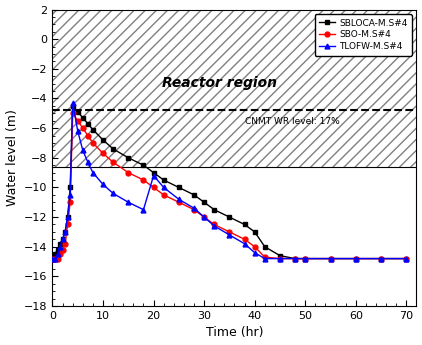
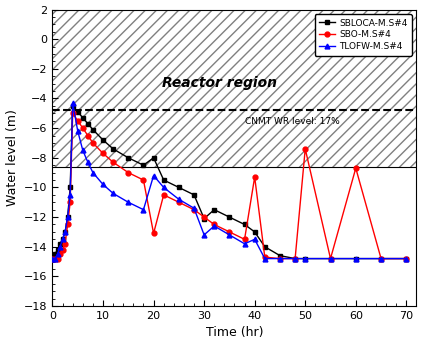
SBLOCA-M.S#4/20: -9.0 -> -8.0
SBO-M.S#4/20: -10.0 -> -13.1
SBLOCA-M.S#4/30: -11.0 -> -12.1
TLOFW-M.S#4/30: -12.0 -> -13.2
SBO-M.S#4/40: -14.0 -> -9.3
TLOFW-M.S#4/40: -14.4 -> -13.5
SBO-M.S#4/50: -14.8 -> -7.4
SBO-M.S#4/60: -14.8 -> -8.7
